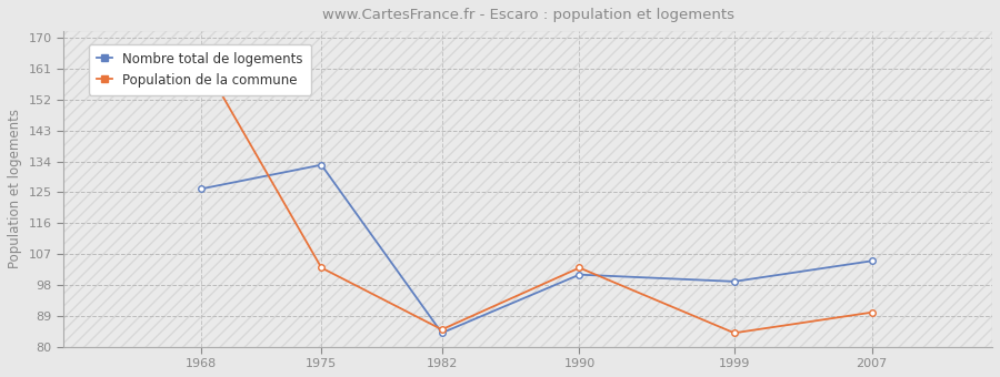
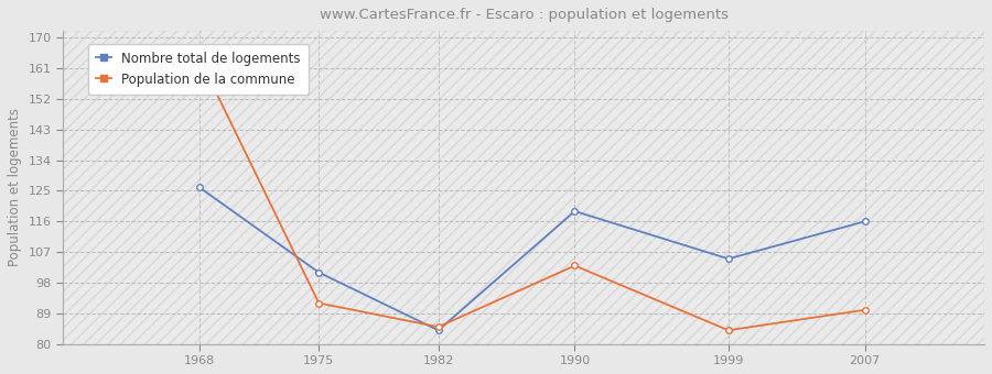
Nombre total de logements/1975: 133 -> 101
Population de la commune/1975: 103 -> 92
Nombre total de logements/1990: 101 -> 119
Nombre total de logements/1999: 99 -> 105
Nombre total de logements/2007: 105 -> 116
